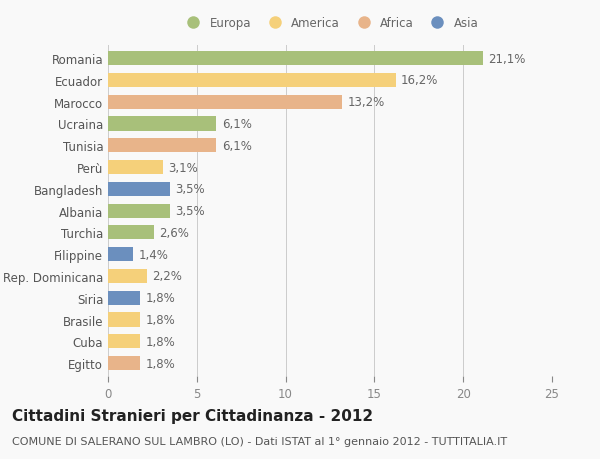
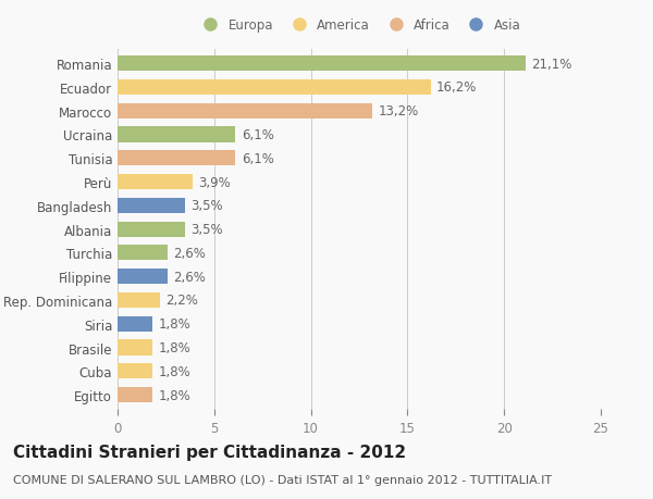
Perù: 3,1% -> 3,9%
Filippine: 1,4% -> 2,6%
